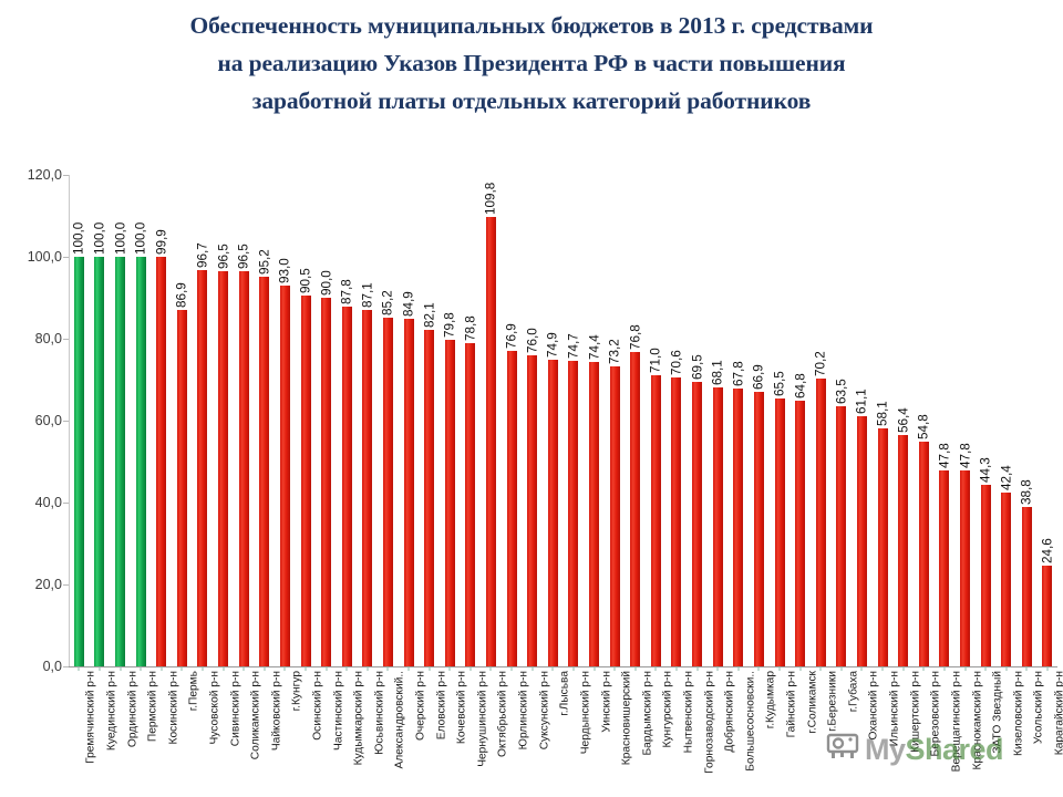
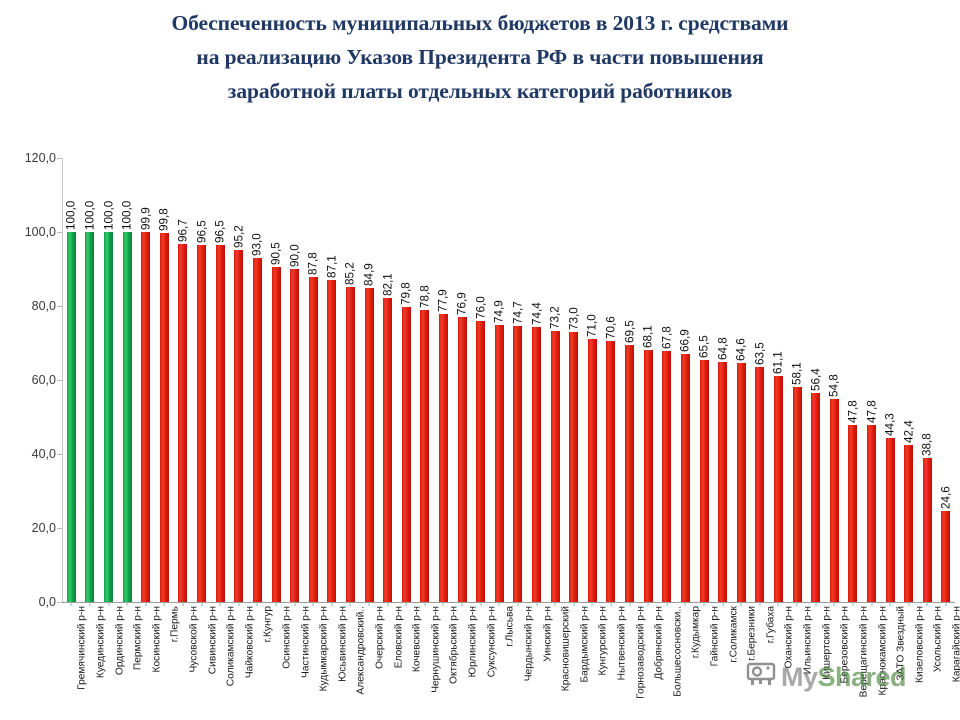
г.Пермь: 86,9 -> 99,8
Октябрьский р-н: 109,8 -> 77,9
Бардымский р-н: 76,8 -> 73,0
г.Березники: 70,2 -> 64,6
